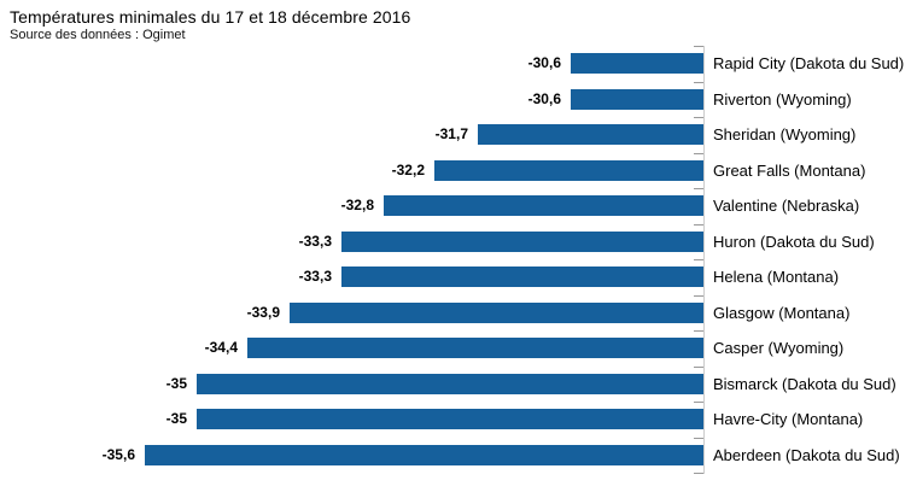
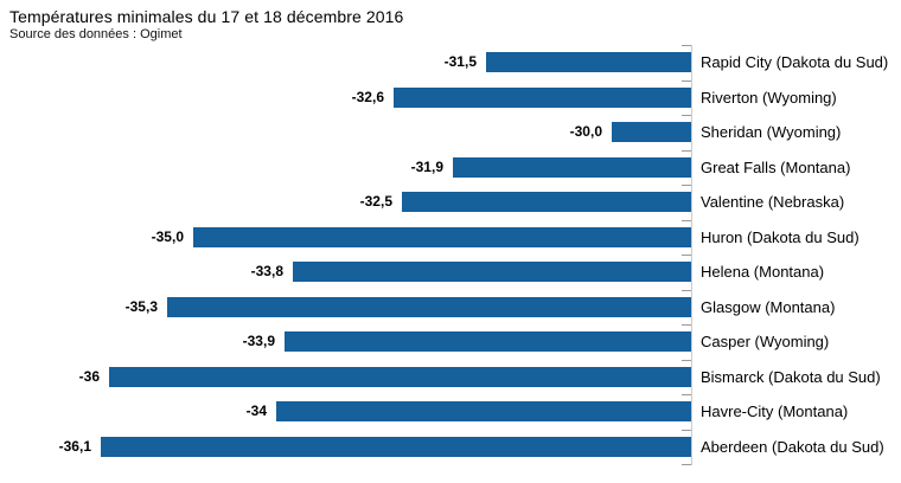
Rapid City (Dakota du Sud): -30,6 -> -31,5
Riverton (Wyoming): -30,6 -> -32,6
Sheridan (Wyoming): -31,7 -> -30,0
Great Falls (Montana): -32,2 -> -31,9
Valentine (Nebraska): -32,8 -> -32,5
Huron (Dakota du Sud): -33,3 -> -35,0
Helena (Montana): -33,3 -> -33,8
Glasgow (Montana): -33,9 -> -35,3
Casper (Wyoming): -34,4 -> -33,9
Bismarck (Dakota du Sud): -35 -> -36
Havre-City (Montana): -35 -> -34
Aberdeen (Dakota du Sud): -35,6 -> -36,1
